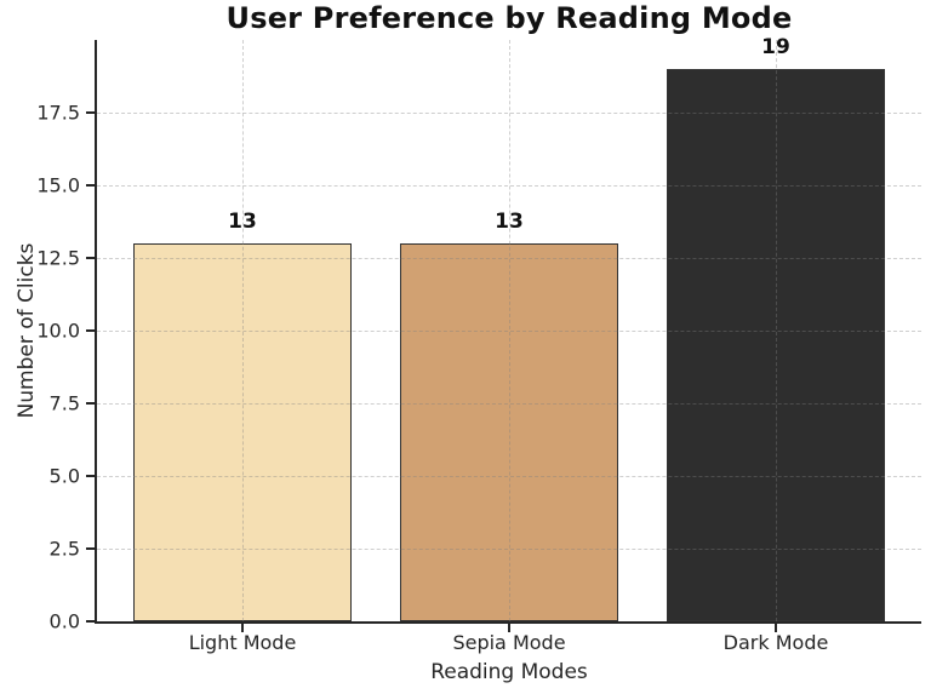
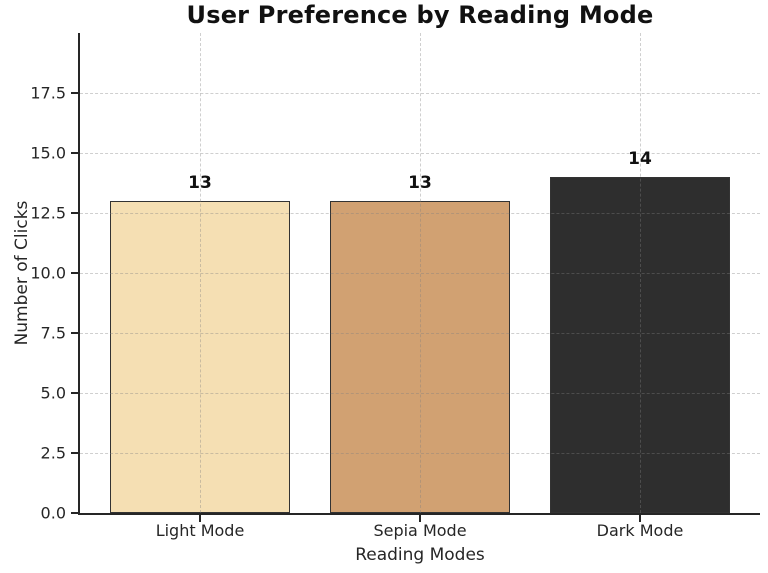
Dark Mode: 19 -> 14
